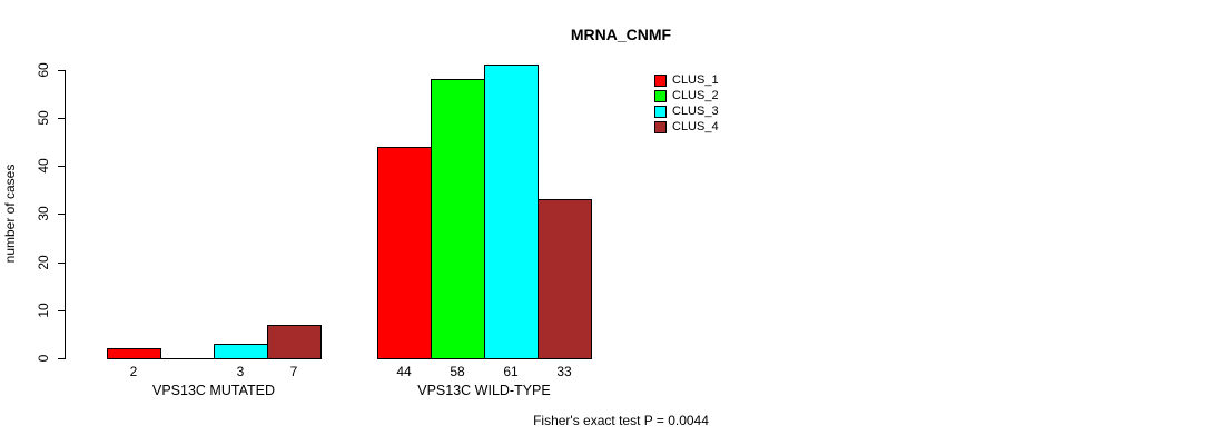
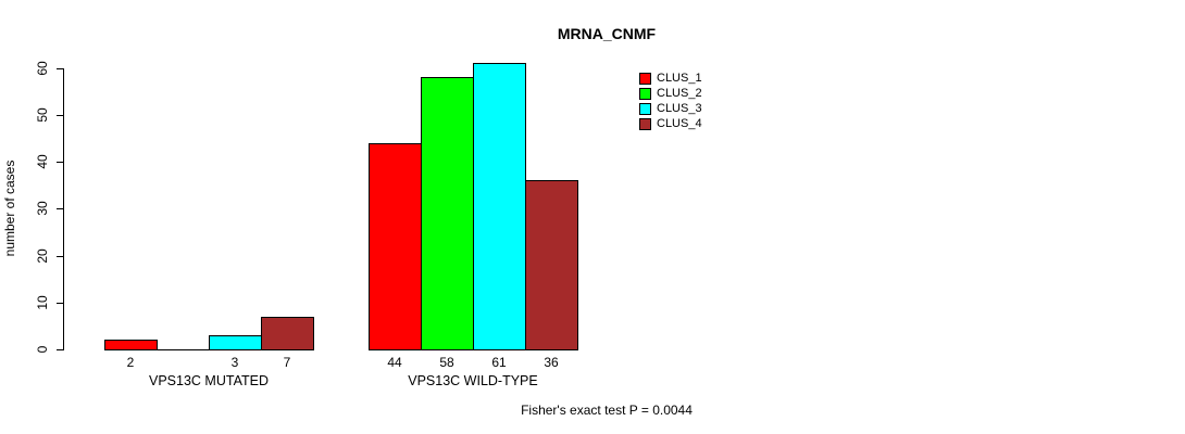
CLUS_4/VPS13C WILD-TYPE: 33 -> 36
